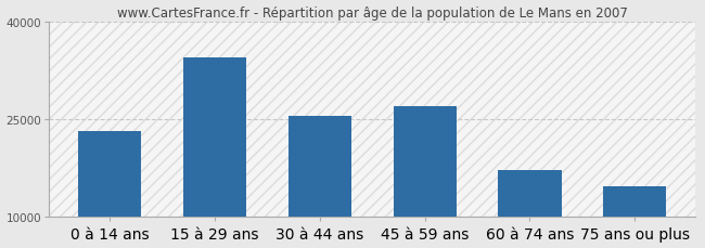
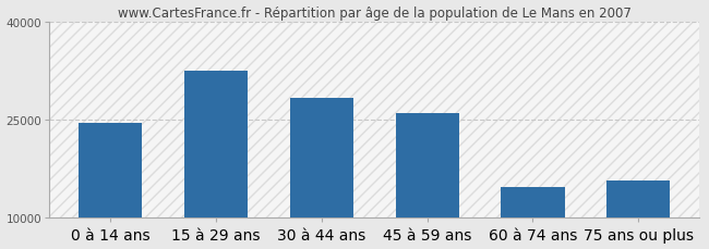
0 à 14 ans: 23200 -> 24600
15 à 29 ans: 34500 -> 32600
30 à 44 ans: 25600 -> 28400
45 à 59 ans: 27000 -> 26000
60 à 74 ans: 17200 -> 14800
75 ans ou plus: 14800 -> 15800
